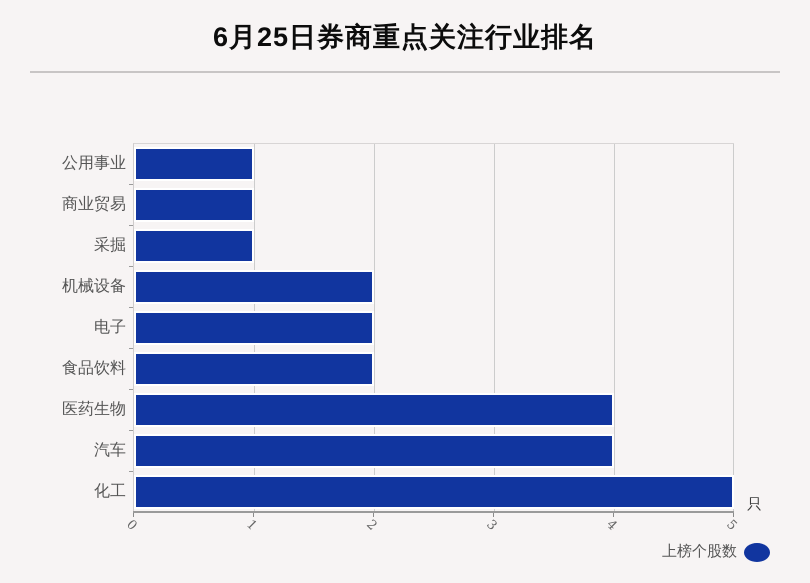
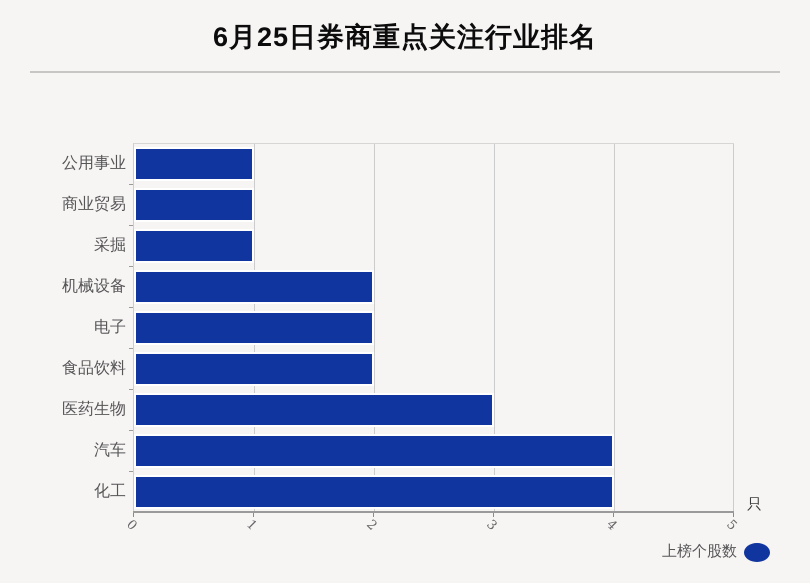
医药生物: 4 -> 3
化工: 5 -> 4
